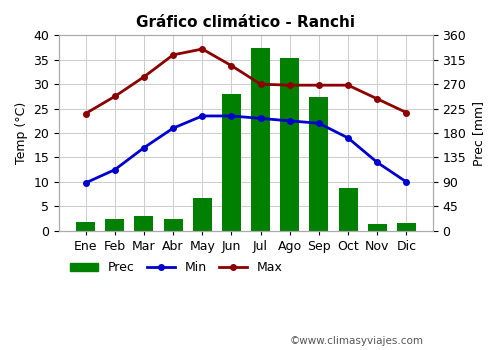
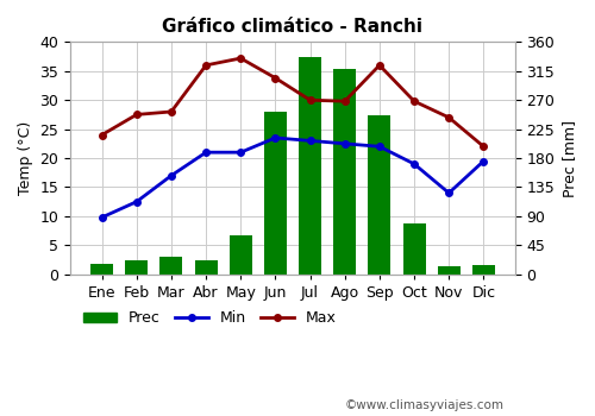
Max/Mar: 31.5 -> 28.0
Min/May: 23.5 -> 21.0
Max/Sep: 29.8 -> 36.0
Min/Dic: 10.0 -> 19.5
Max/Dic: 24.2 -> 22.0
